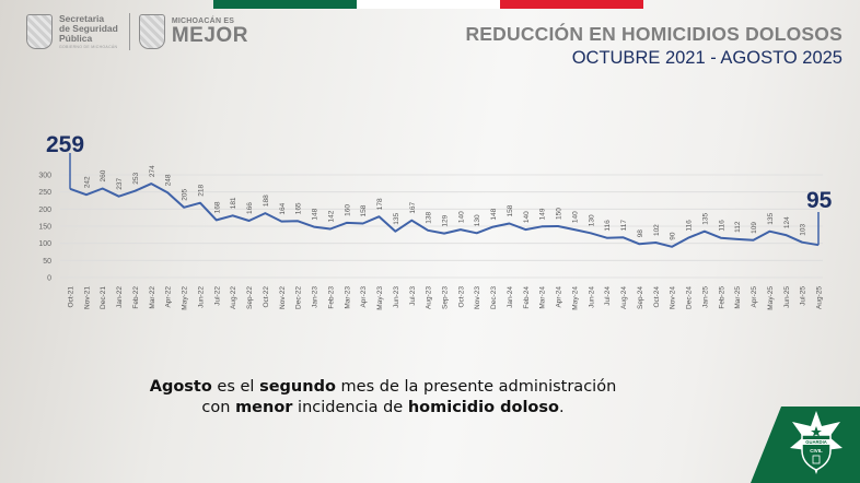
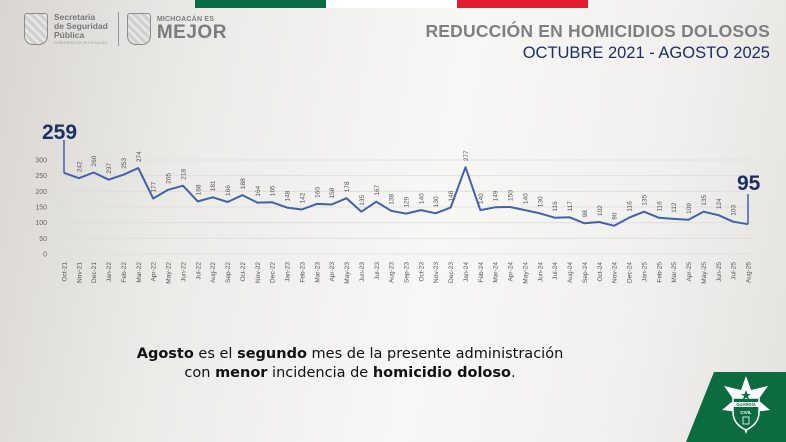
Apr-22: 248 -> 177
Jan-24: 158 -> 277
